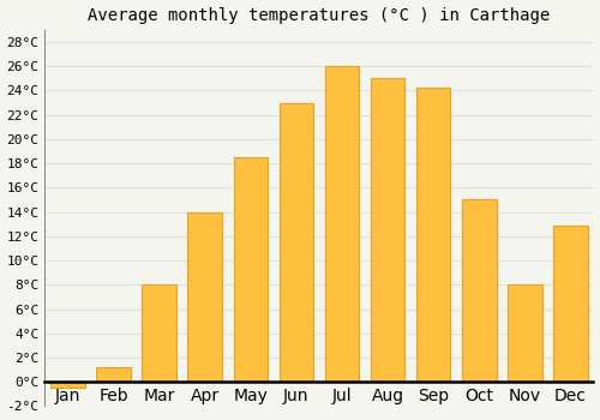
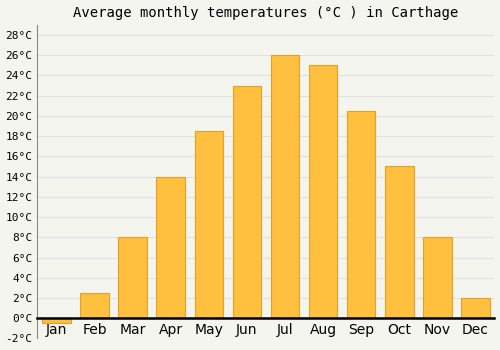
Feb: 1.2°C -> 2.5°C
Sep: 24.2°C -> 20.5°C
Dec: 12.9°C -> 2.0°C
